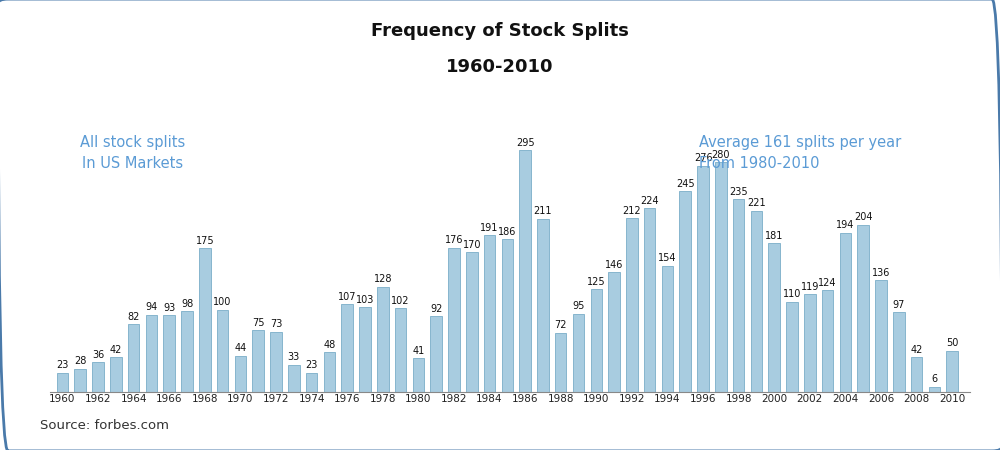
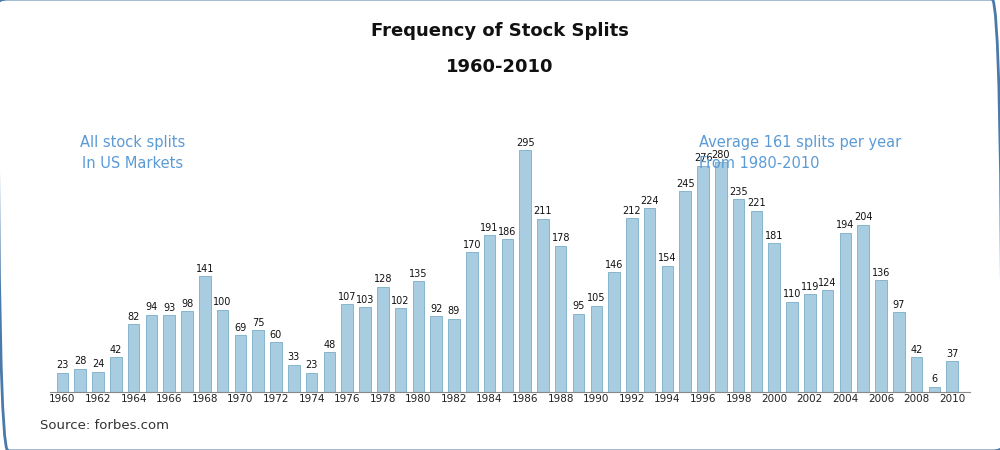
1962: 36 -> 24
1968: 175 -> 141
1970: 44 -> 69
1972: 73 -> 60
1980: 41 -> 135
1982: 176 -> 89
1988: 72 -> 178
1990: 125 -> 105
2010: 50 -> 37
